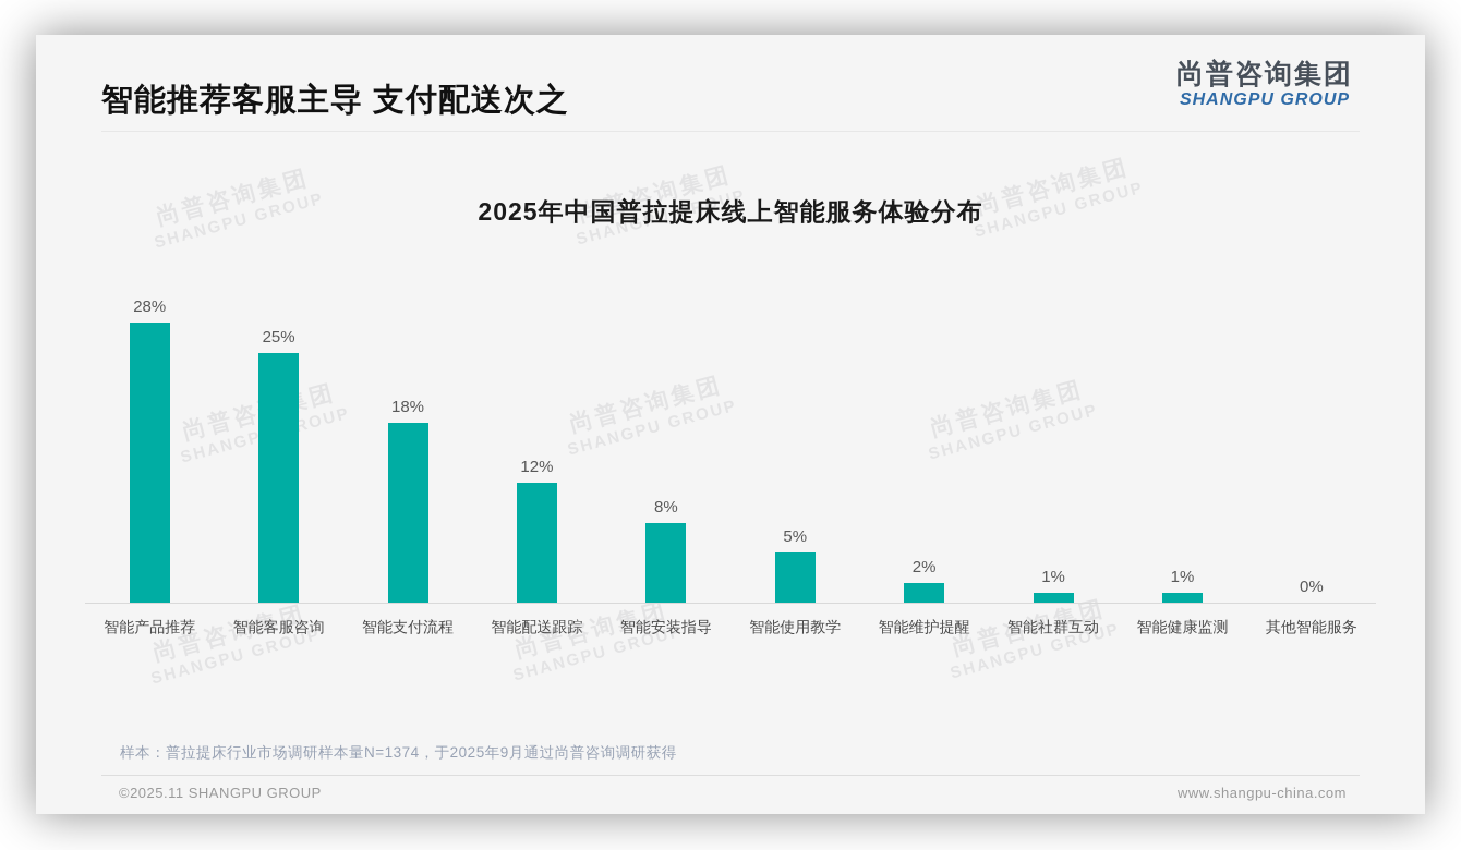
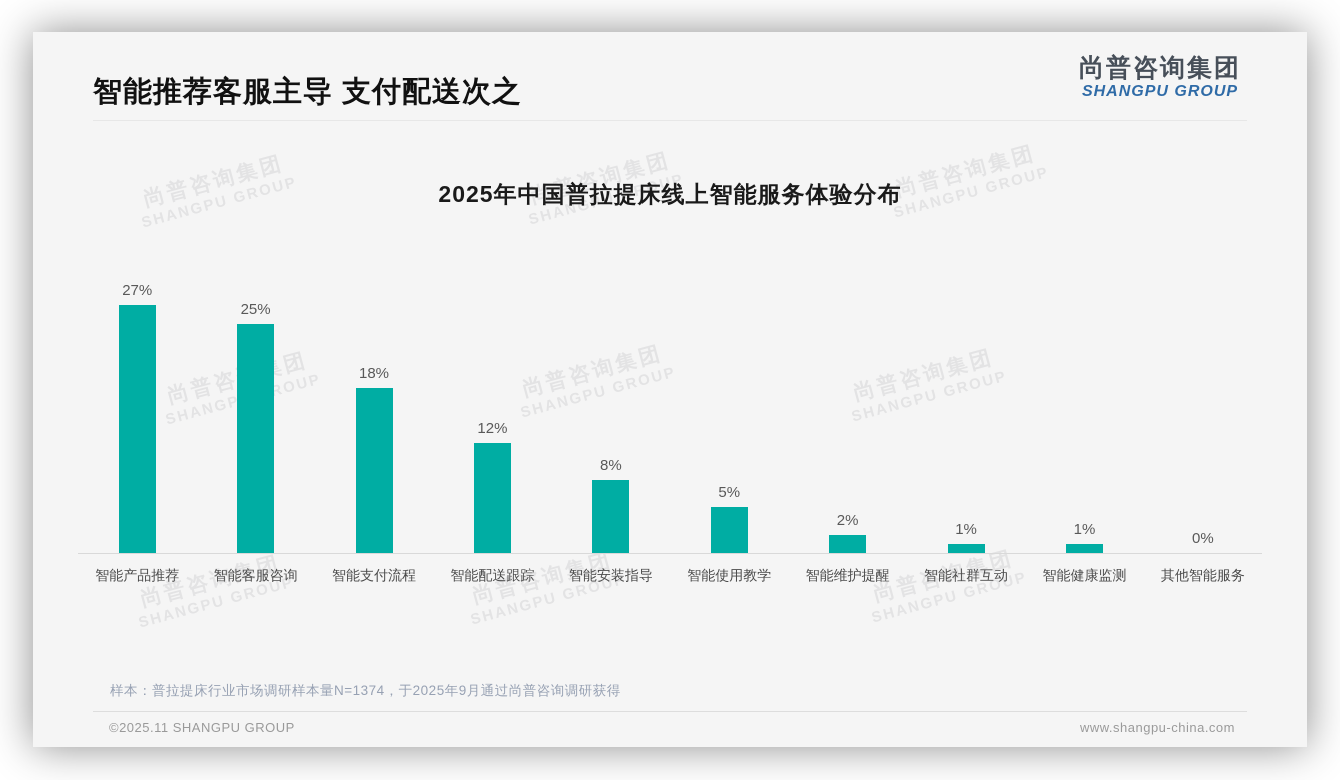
智能产品推荐: 28% -> 27%
